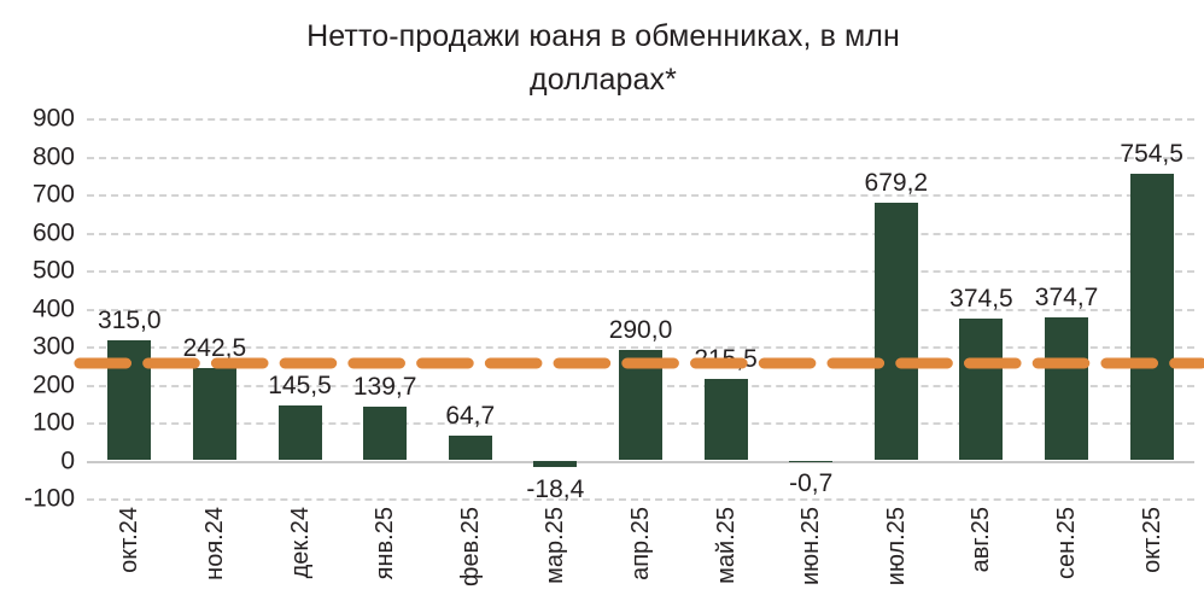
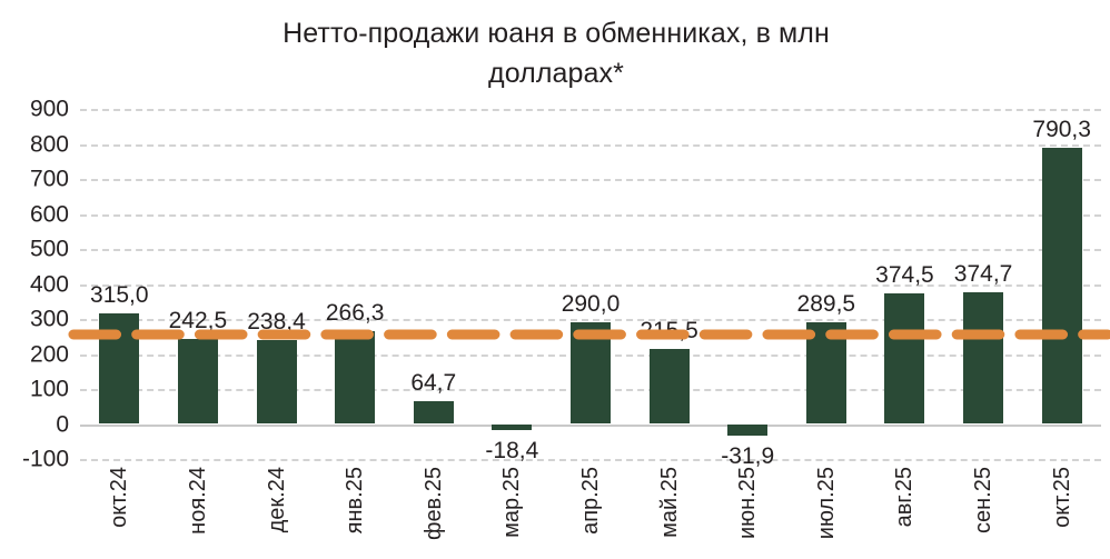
дек.24: 145,5 -> 238,4
янв.25: 139,7 -> 266,3
июн.25: -0,7 -> -31,9
июл.25: 679,2 -> 289,5
окт.25: 754,5 -> 790,3
